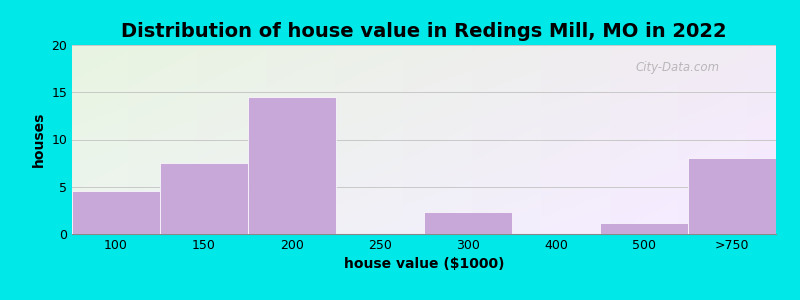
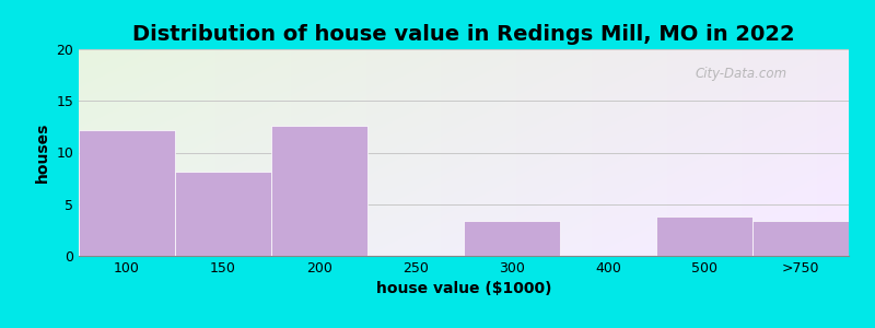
100: 4.5 -> 12.2
150: 7.5 -> 8.2
200: 14.5 -> 12.6
300: 2.3 -> 3.4
500: 1.2 -> 3.8
>750: 8.0 -> 3.4
